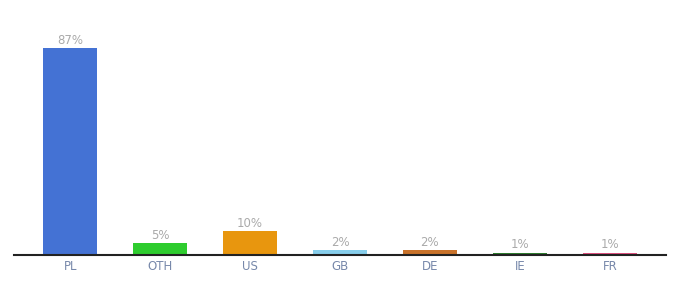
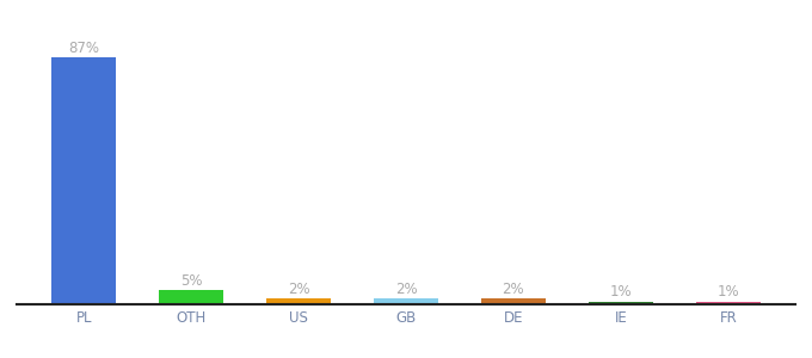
US: 10% -> 2%
